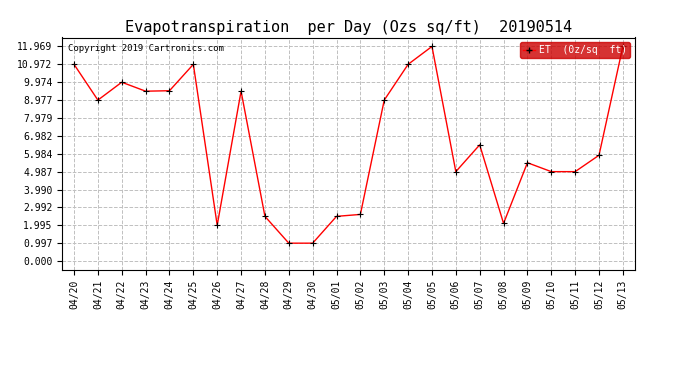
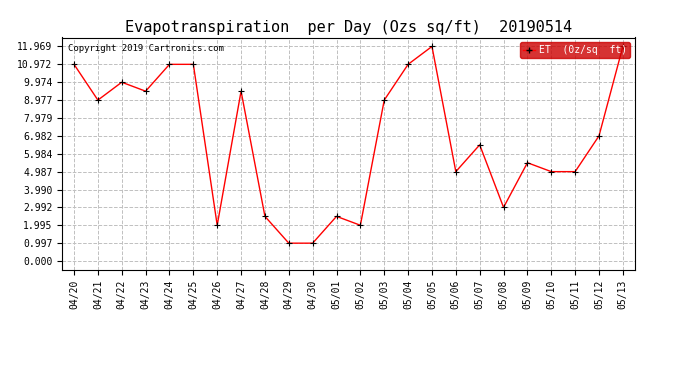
04/24: 9.5 -> 11.0
05/02: 2.6 -> 2.0
05/08: 2.1 -> 3.0
05/12: 5.9 -> 7.0
